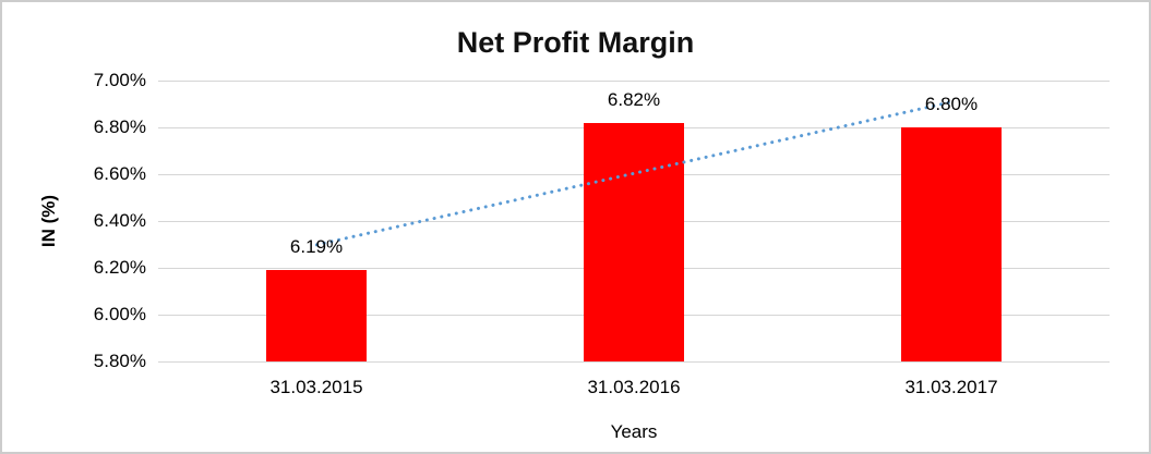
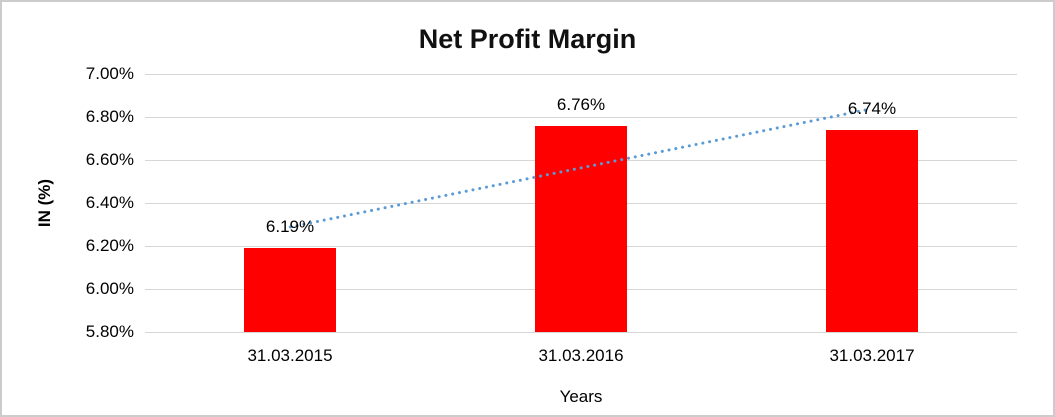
31.03.2016: 6.82% -> 6.76%
31.03.2017: 6.80% -> 6.74%
